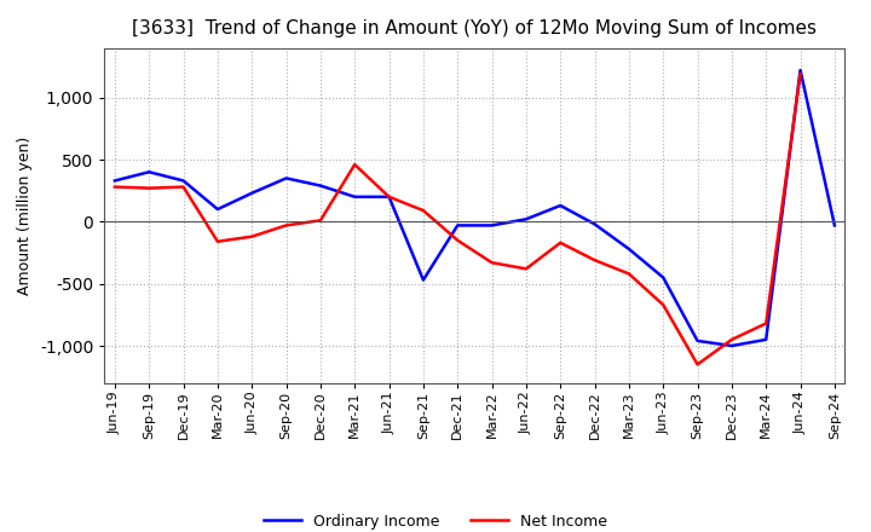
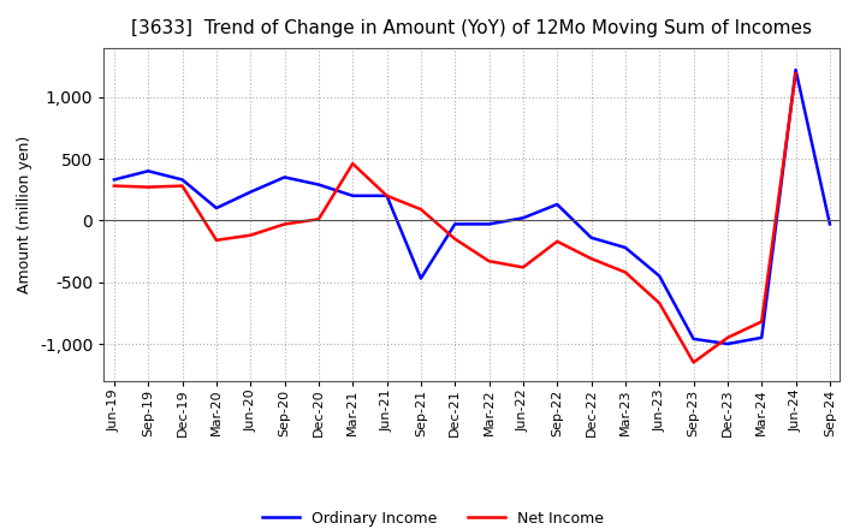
Ordinary Income/Dec-22: -20 -> -140
